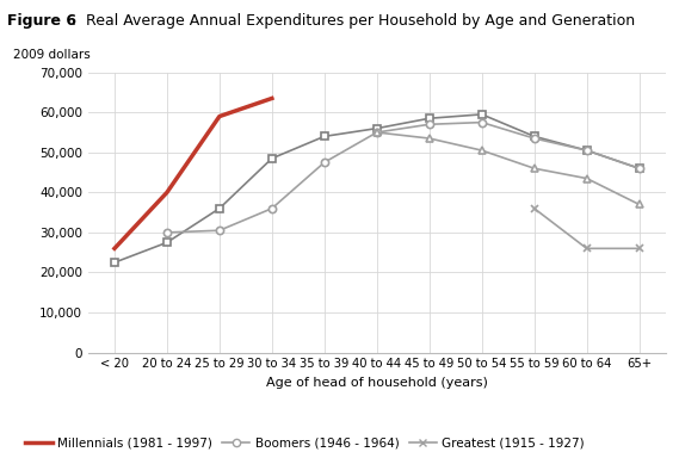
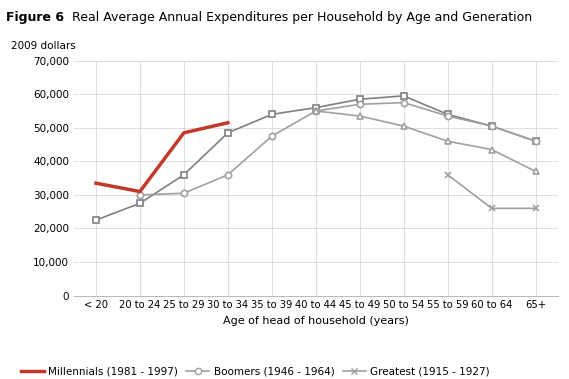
Millennials (1981 - 1997)/< 20: 26,000 -> 33,500
Millennials (1981 - 1997)/20 to 24: 40,000 -> 31,000
Millennials (1981 - 1997)/25 to 29: 59,000 -> 48,500
Millennials (1981 - 1997)/30 to 34: 63,500 -> 51,500
